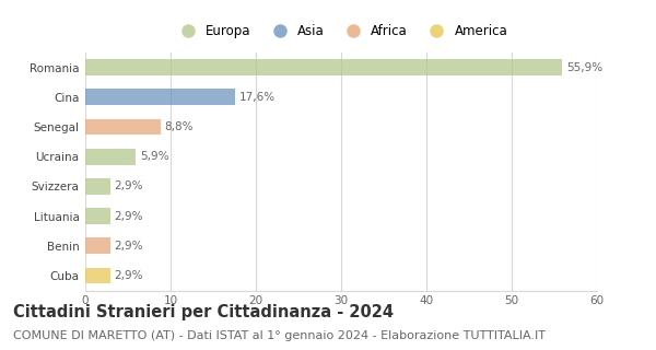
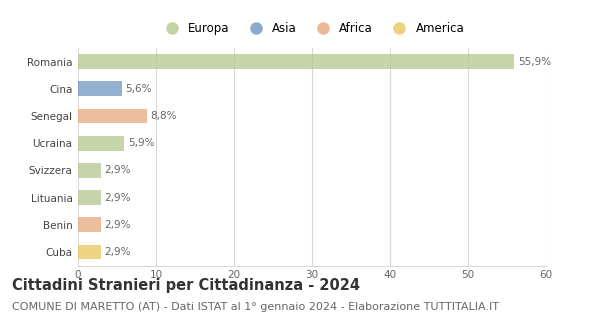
Cina: 17,6% -> 5,6%
